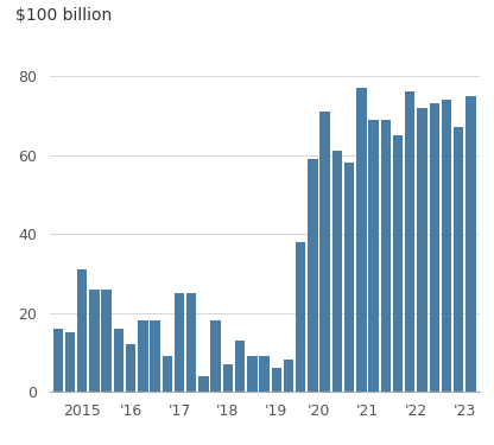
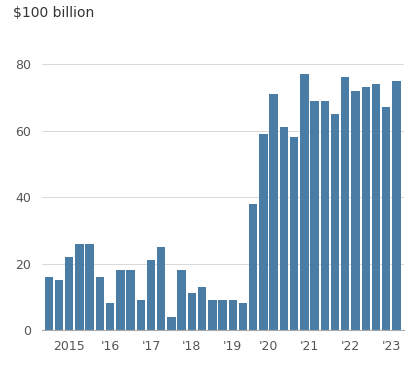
2015: 31 -> 22
'16: 12 -> 8
'17: 25 -> 21
'18: 7 -> 11
'19: 6 -> 9
